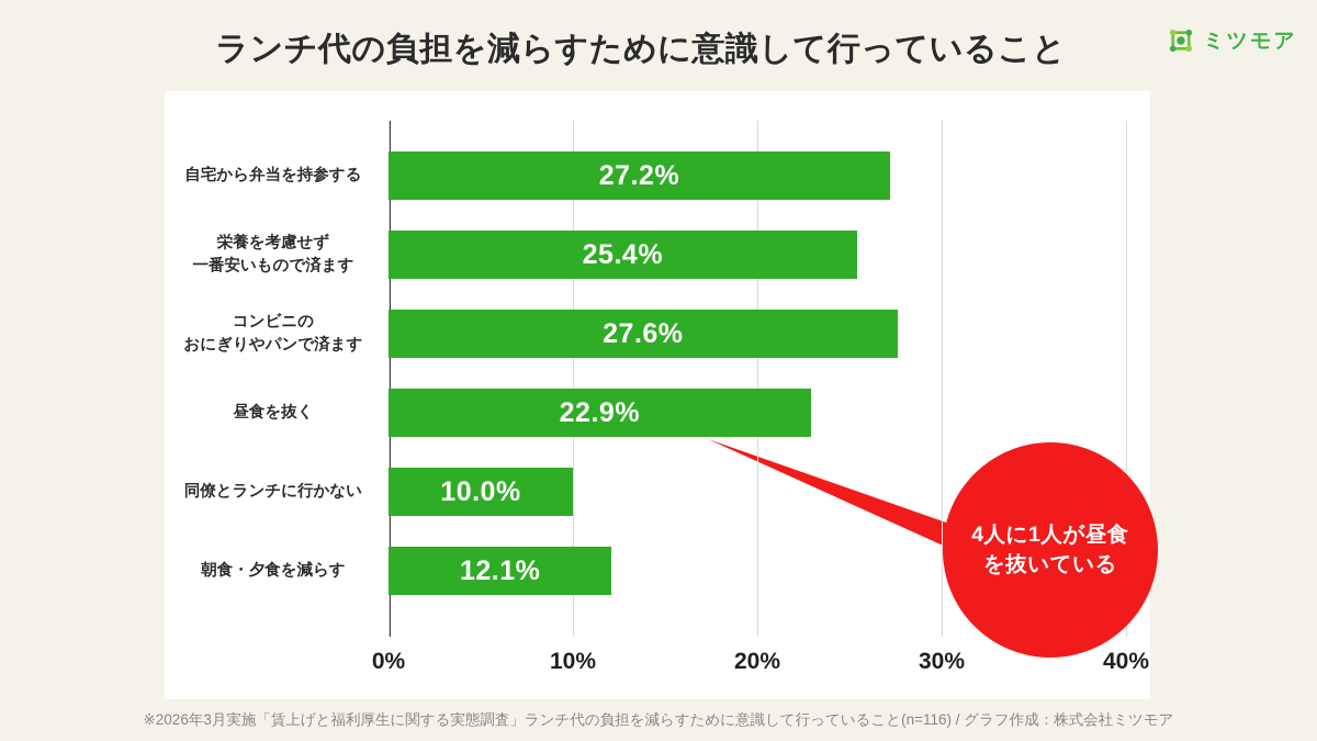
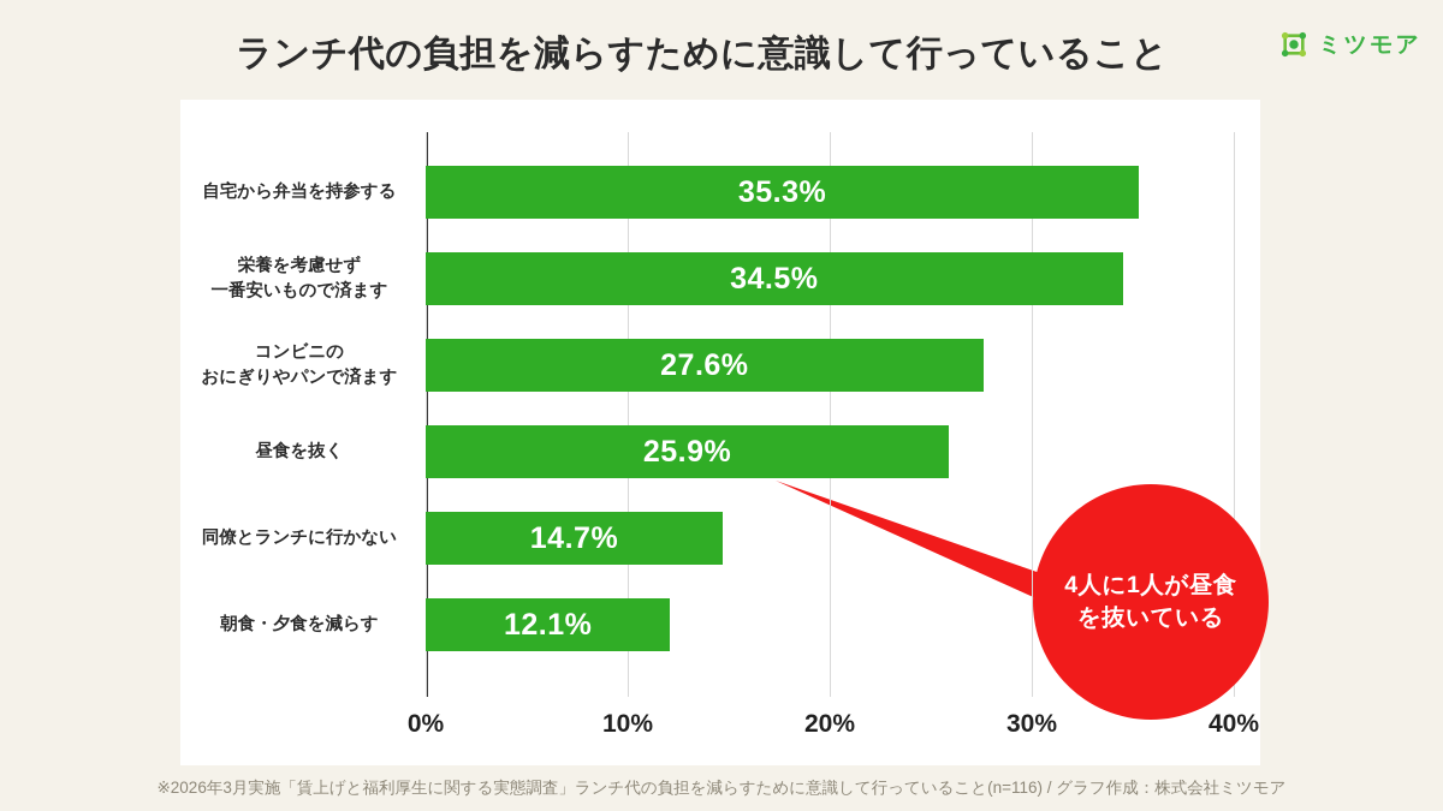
自宅から弁当を持参する: 27.2% -> 35.3%
栄養を考慮せず 一番安いもので済ます: 25.4% -> 34.5%
昼食を抜く: 22.9% -> 25.9%
同僚とランチに行かない: 10.0% -> 14.7%
